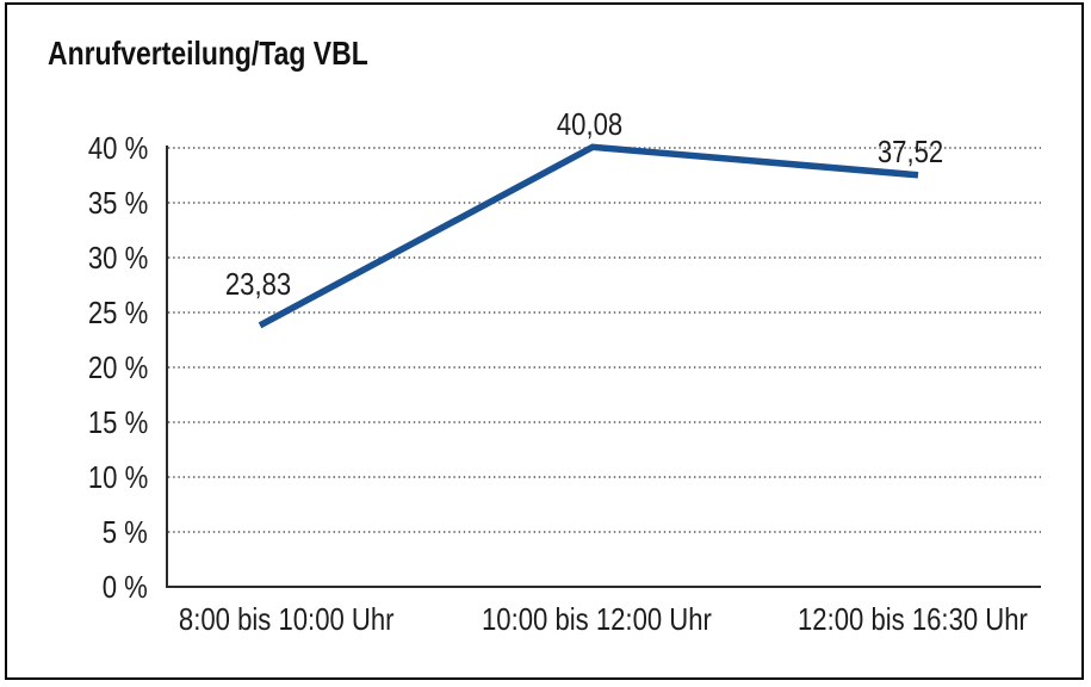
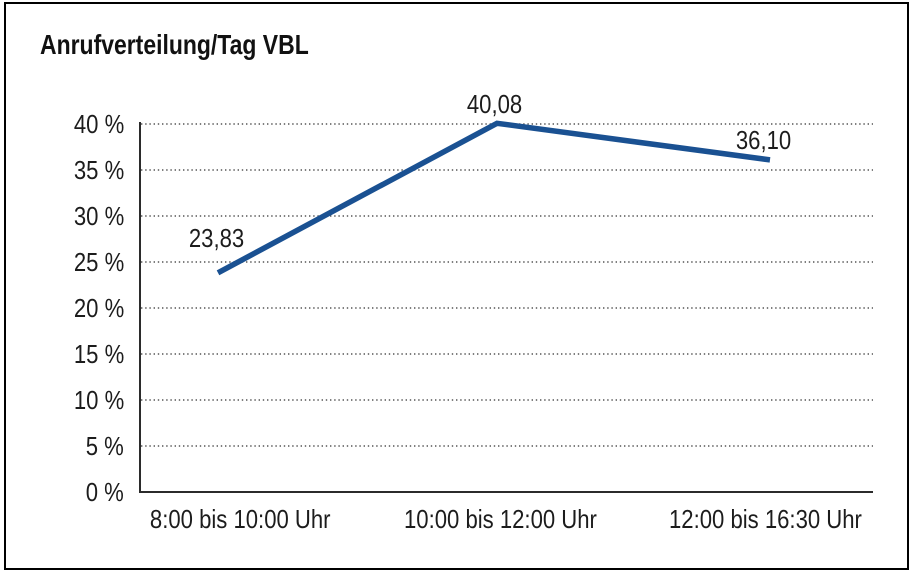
12:00 bis 16:30 Uhr: 37,52 -> 36,10
